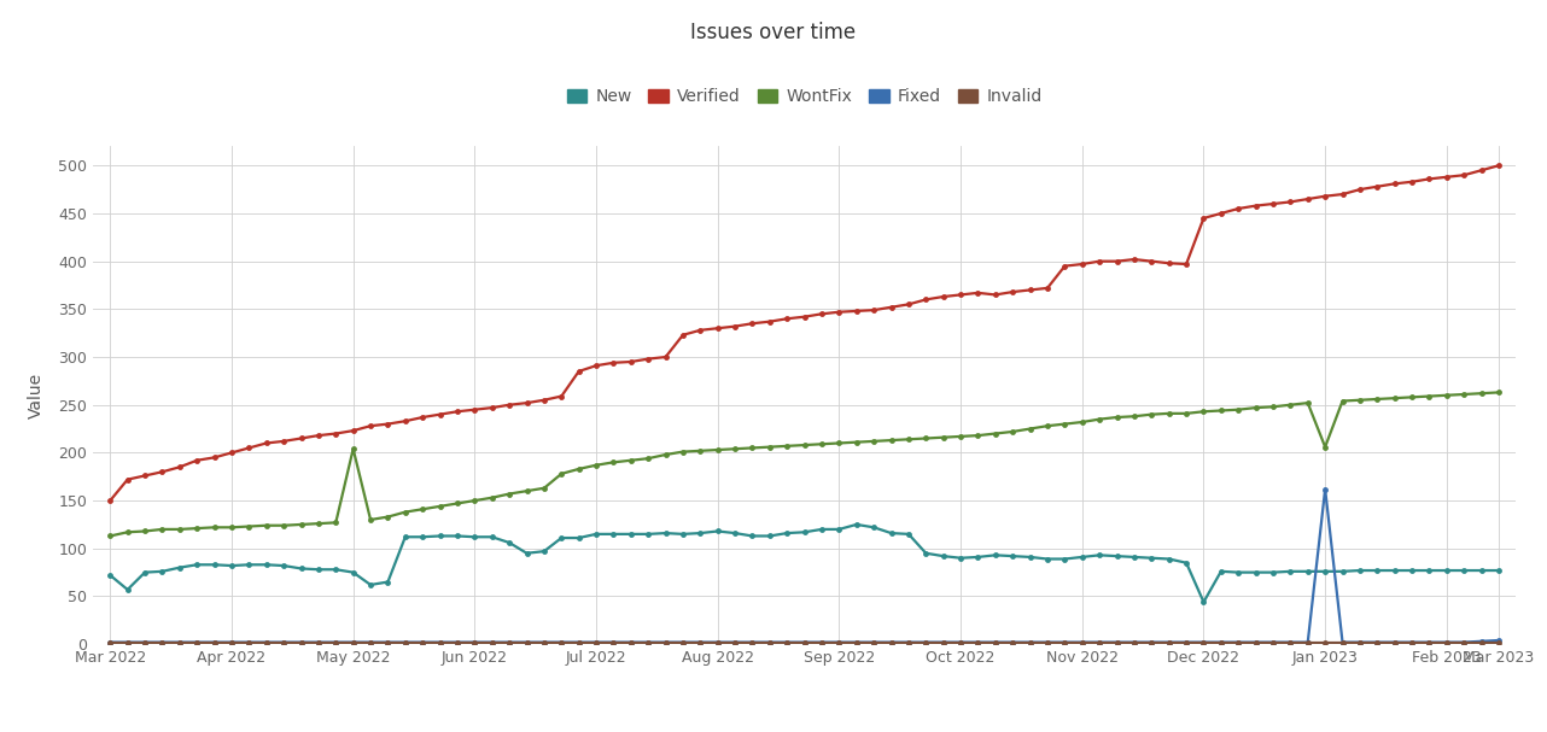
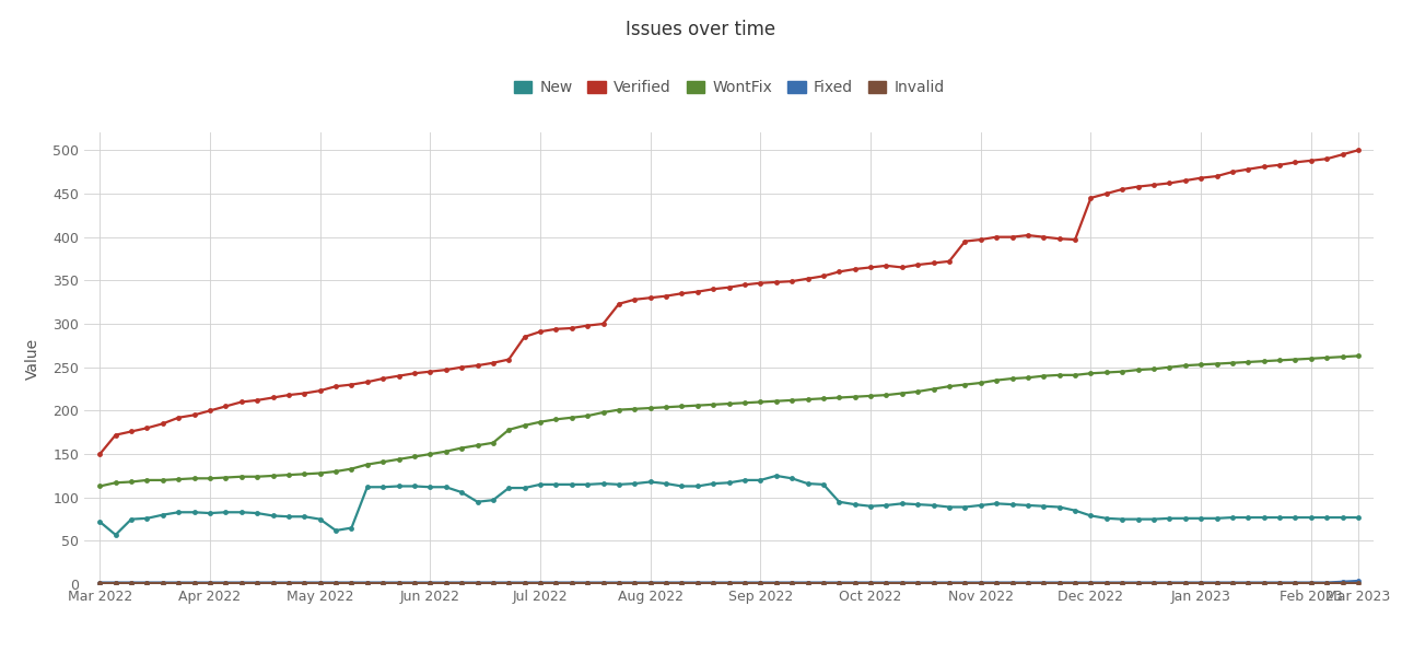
WontFix/May 2022: 204 -> 128
New/Dec 2022: 44 -> 79
WontFix/Jan 2023: 206 -> 253
Fixed/Jan 2023: 162 -> 2
